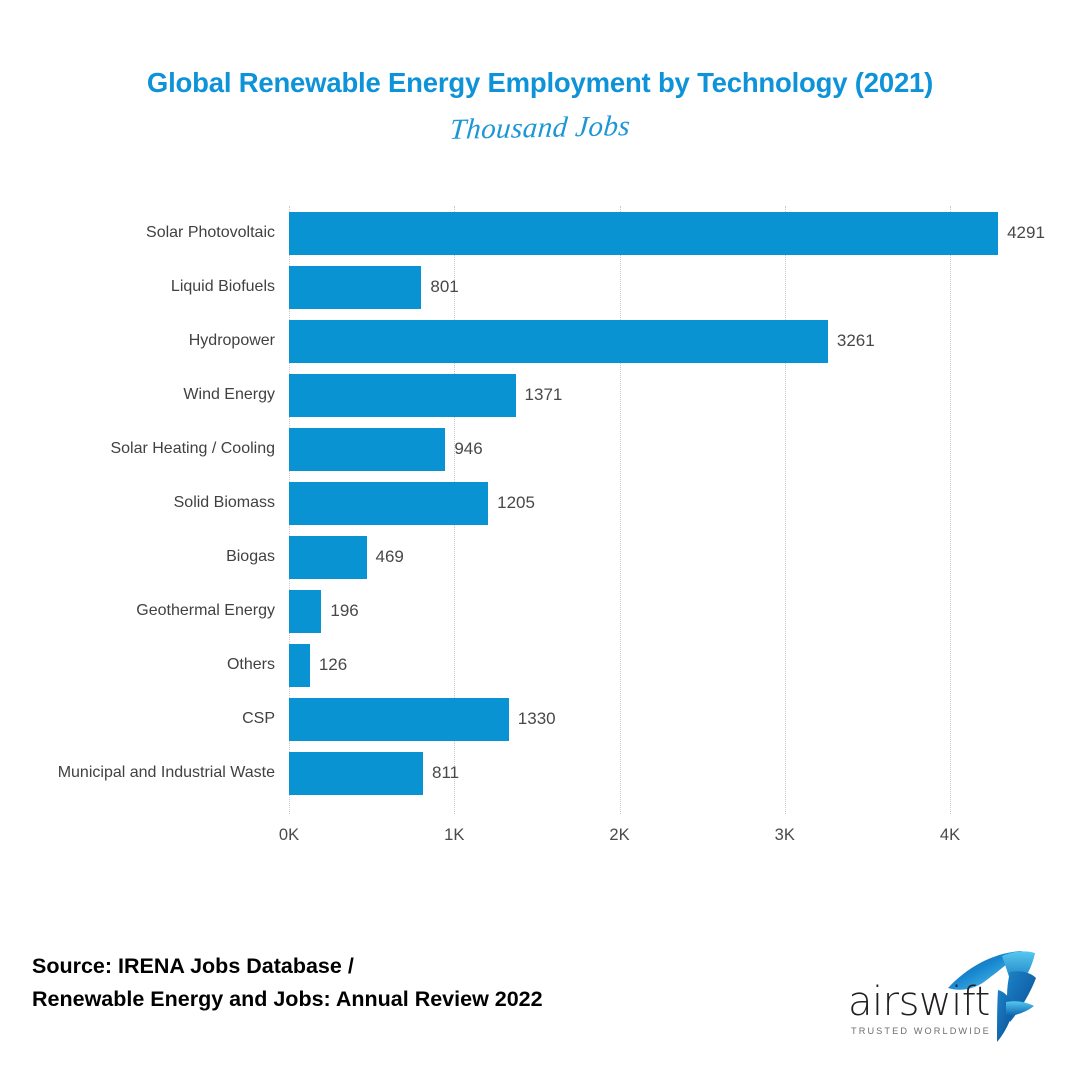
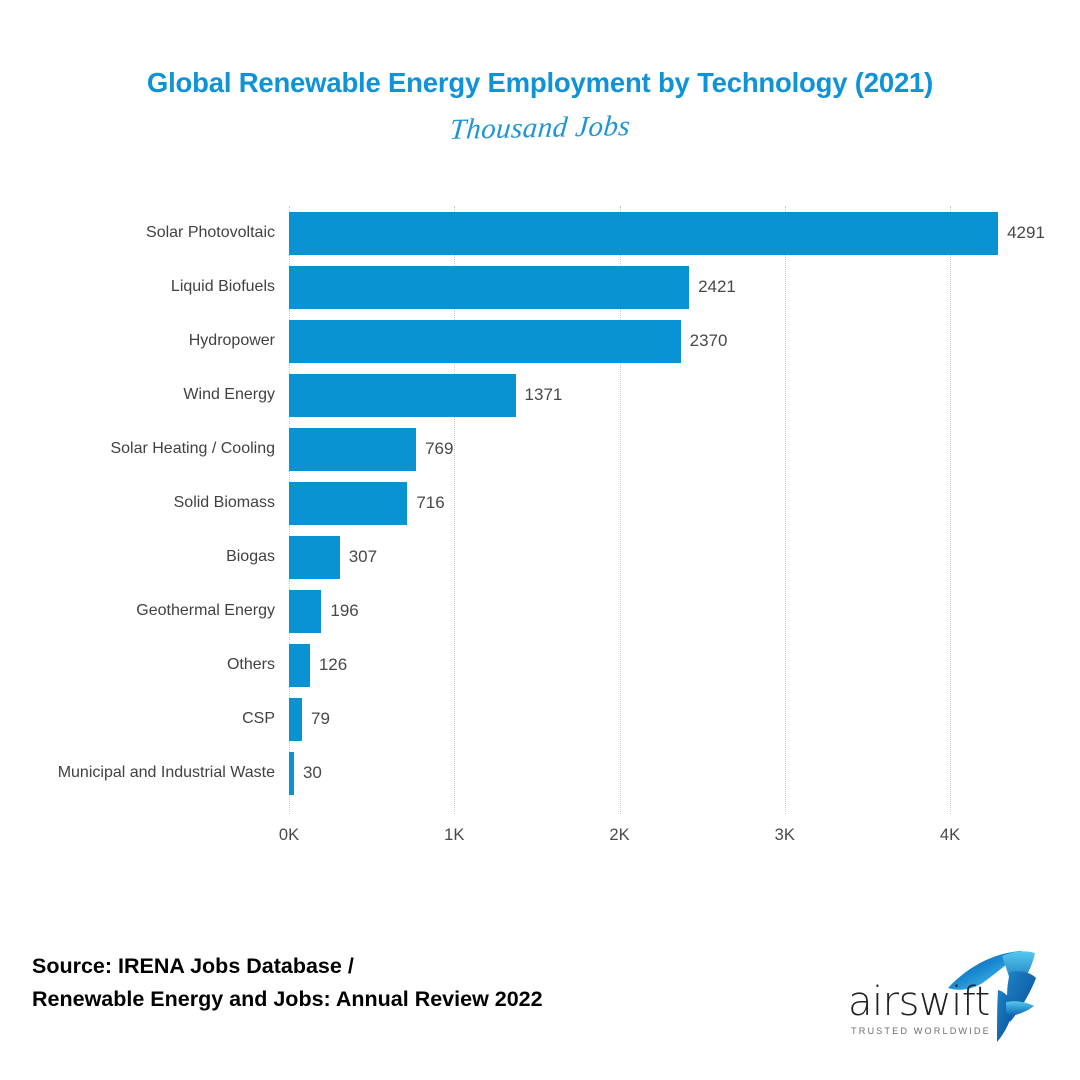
Liquid Biofuels: 801 -> 2421
Hydropower: 3261 -> 2370
Solar Heating / Cooling: 946 -> 769
Solid Biomass: 1205 -> 716
Biogas: 469 -> 307
CSP: 1330 -> 79
Municipal and Industrial Waste: 811 -> 30
